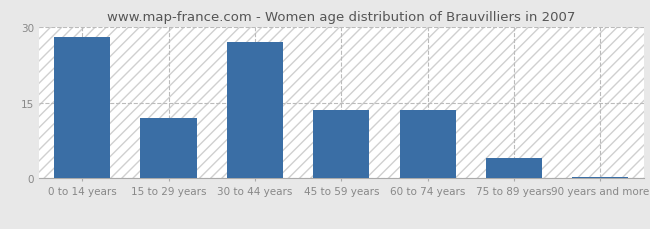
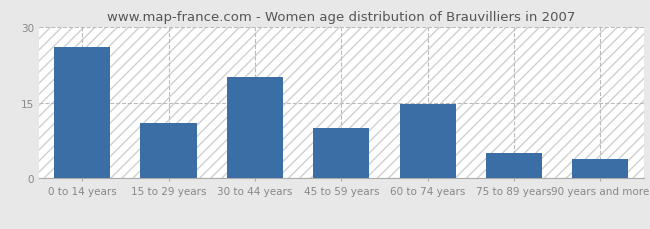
0 to 14 years: 28.0 -> 26.0
15 to 29 years: 12.0 -> 11.0
30 to 44 years: 27.0 -> 20.0
45 to 59 years: 13.5 -> 10.0
60 to 74 years: 13.5 -> 14.8
75 to 89 years: 4.0 -> 5.0
90 years and more: 0.3 -> 3.8
